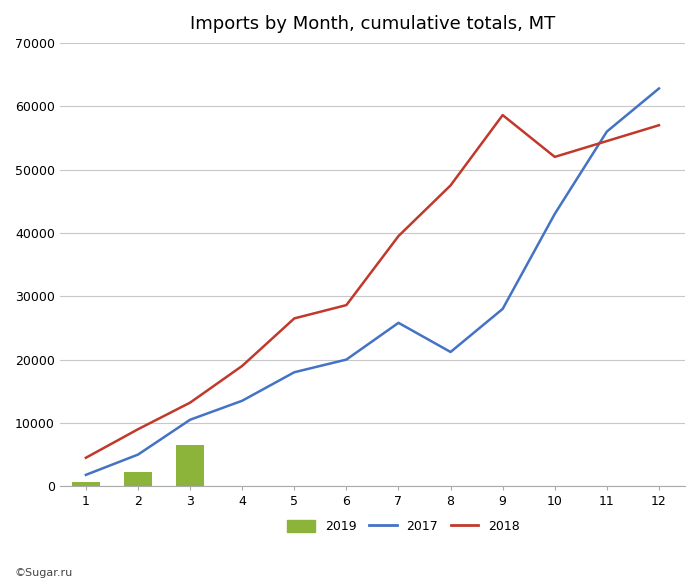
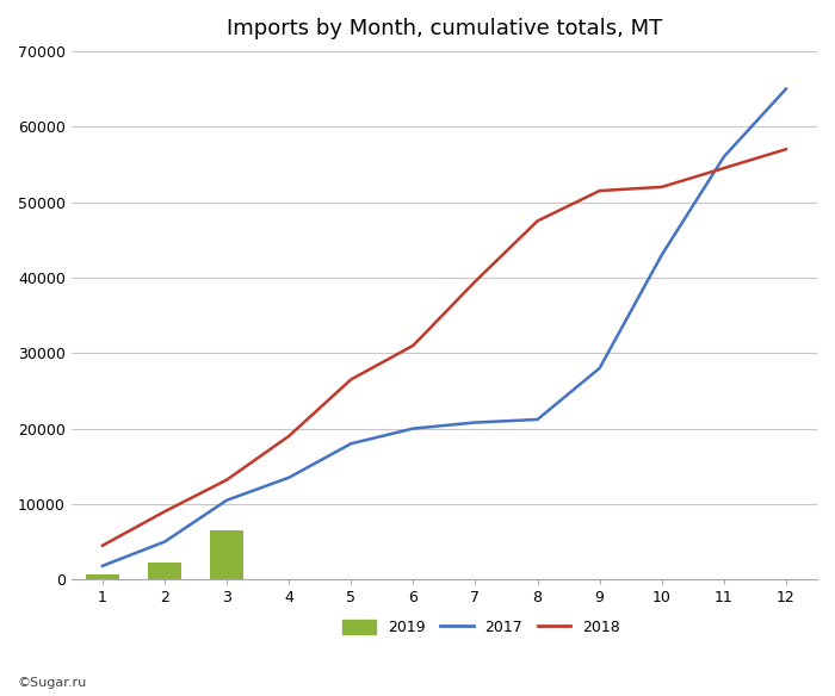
2018/6: 28600 -> 31000
2017/7: 25800 -> 20800
2018/9: 58600 -> 51500
2017/12: 62800 -> 65000
